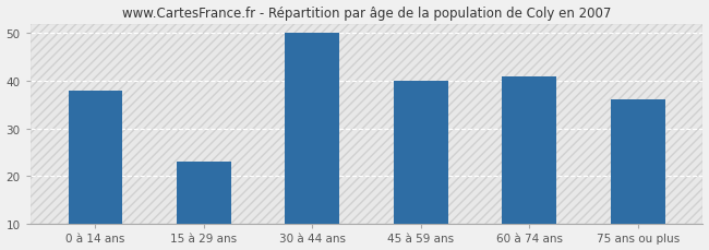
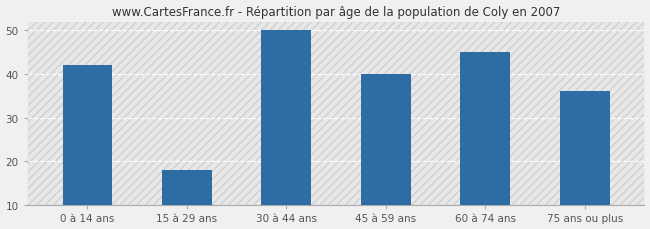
0 à 14 ans: 38 -> 42
15 à 29 ans: 23 -> 18
60 à 74 ans: 41 -> 45
